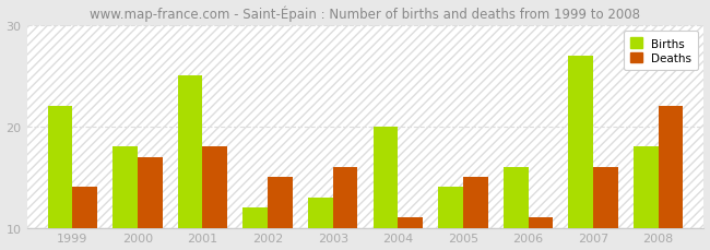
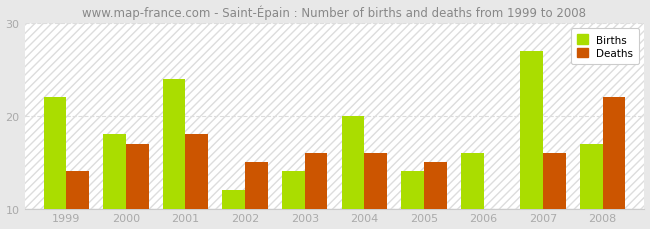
Births/2001: 25 -> 24
Births/2003: 13 -> 14
Deaths/2004: 11 -> 16
Deaths/2006: 11 -> 10
Births/2008: 18 -> 17
